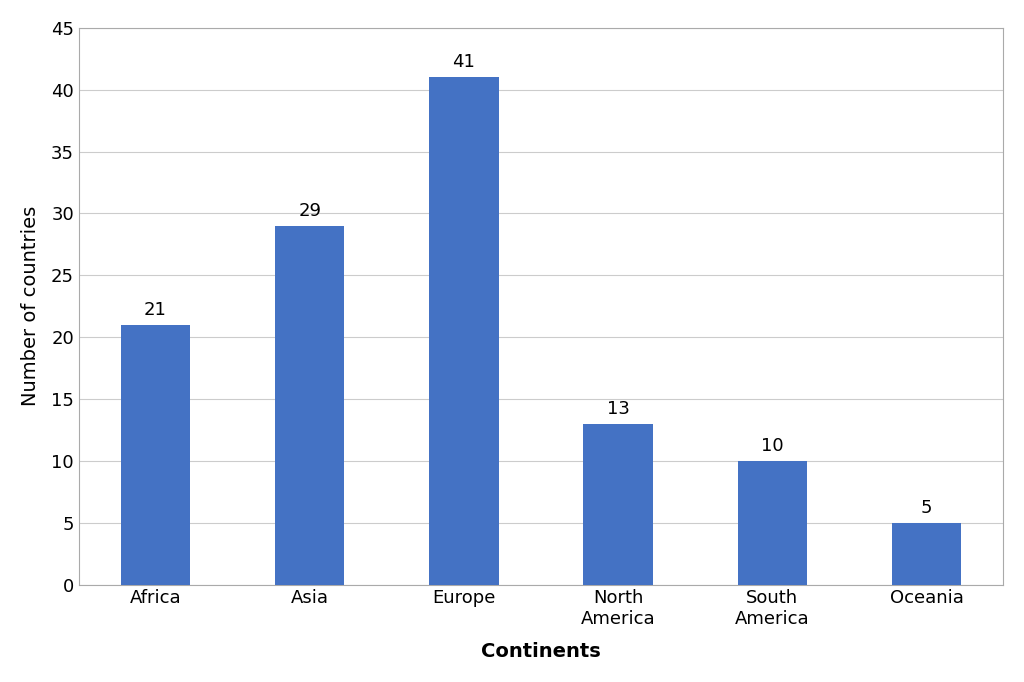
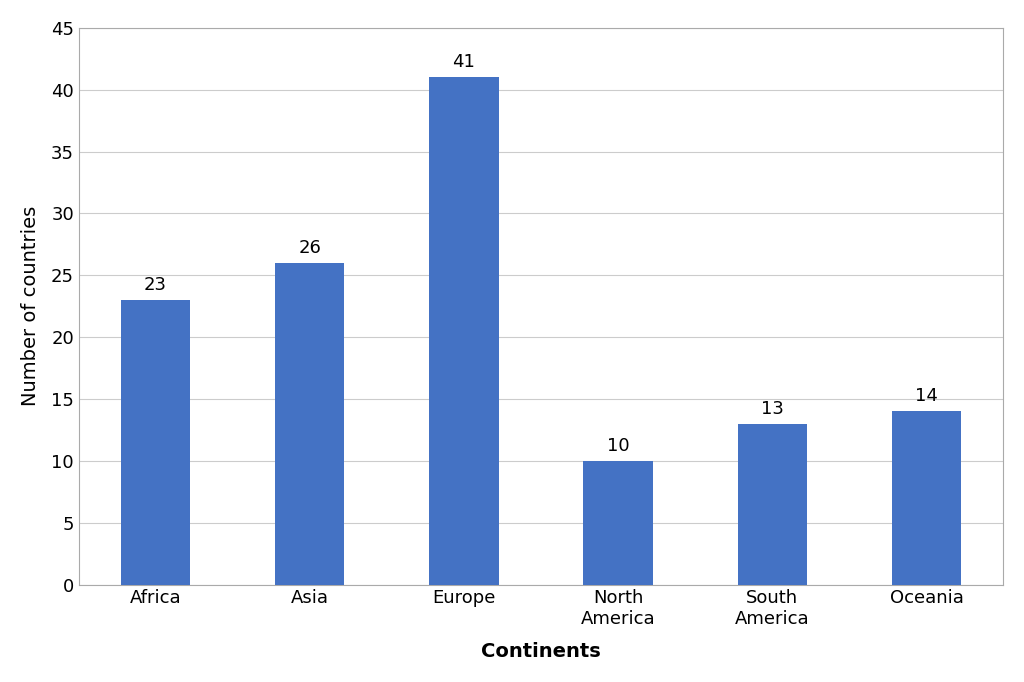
Africa: 21 -> 23
Asia: 29 -> 26
North America: 13 -> 10
South America: 10 -> 13
Oceania: 5 -> 14
